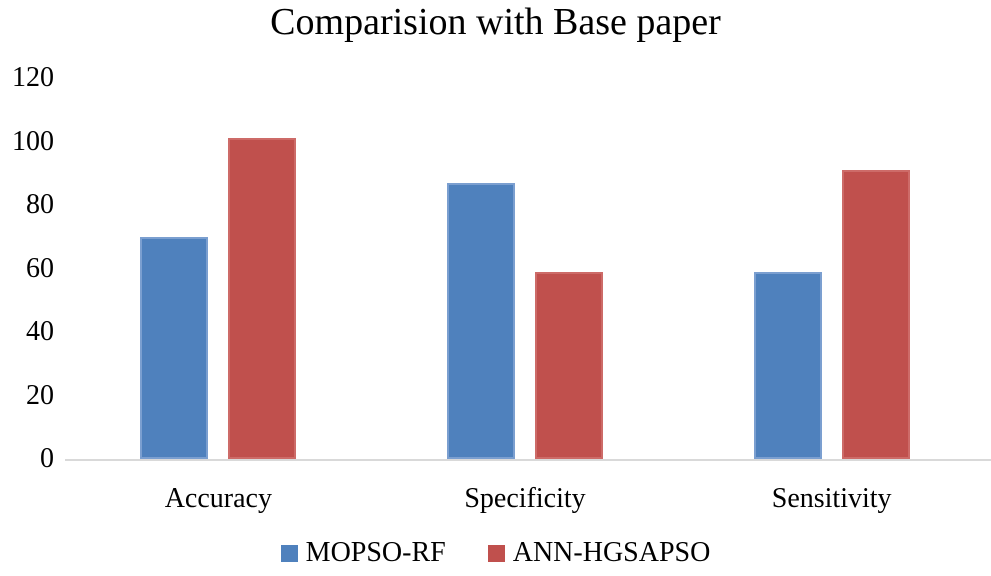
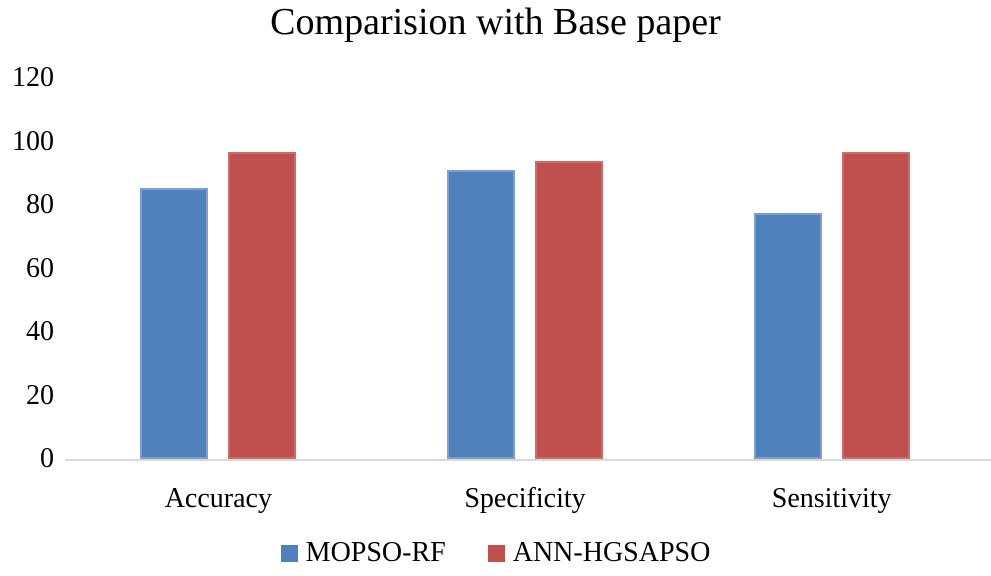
MOPSO-RF/Accuracy: 70 -> 85
ANN-HGSAPSO/Accuracy: 101 -> 97
MOPSO-RF/Specificity: 87 -> 91
ANN-HGSAPSO/Specificity: 59 -> 94
MOPSO-RF/Sensitivity: 59 -> 78
ANN-HGSAPSO/Sensitivity: 91 -> 97
